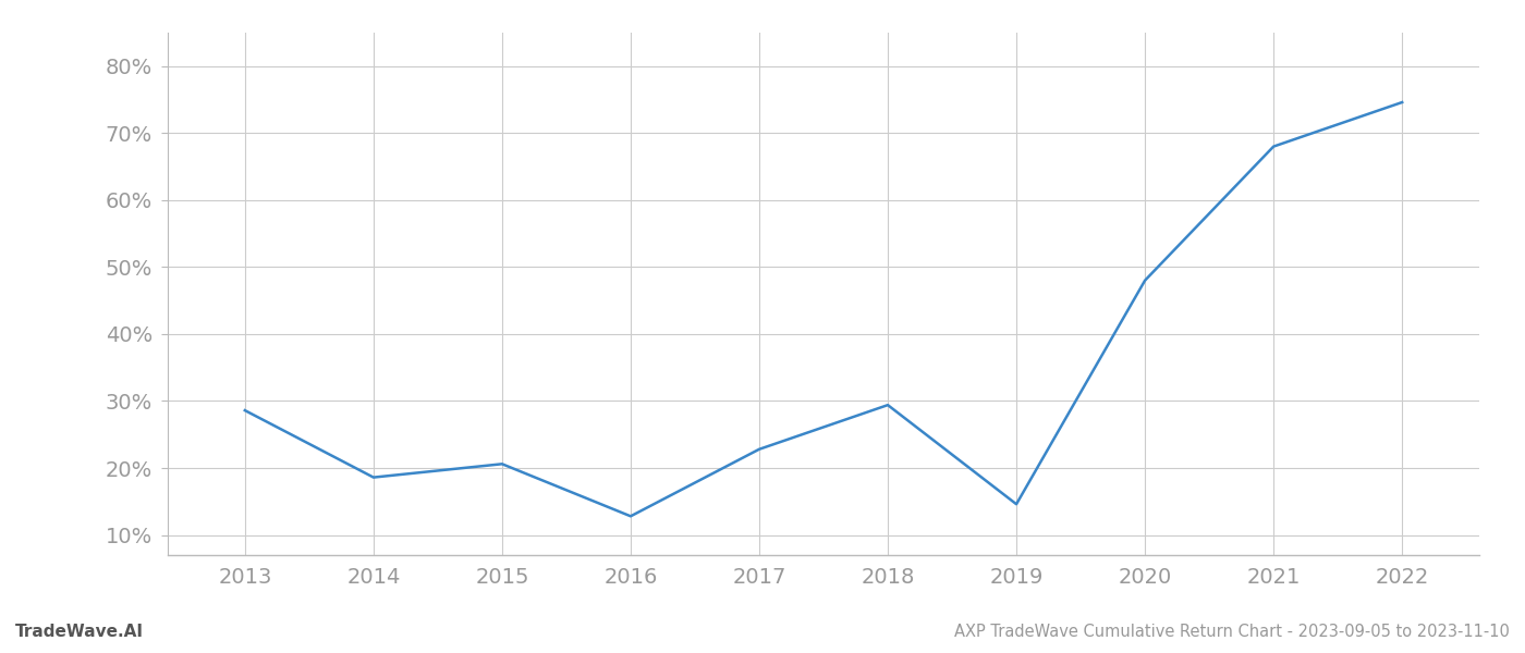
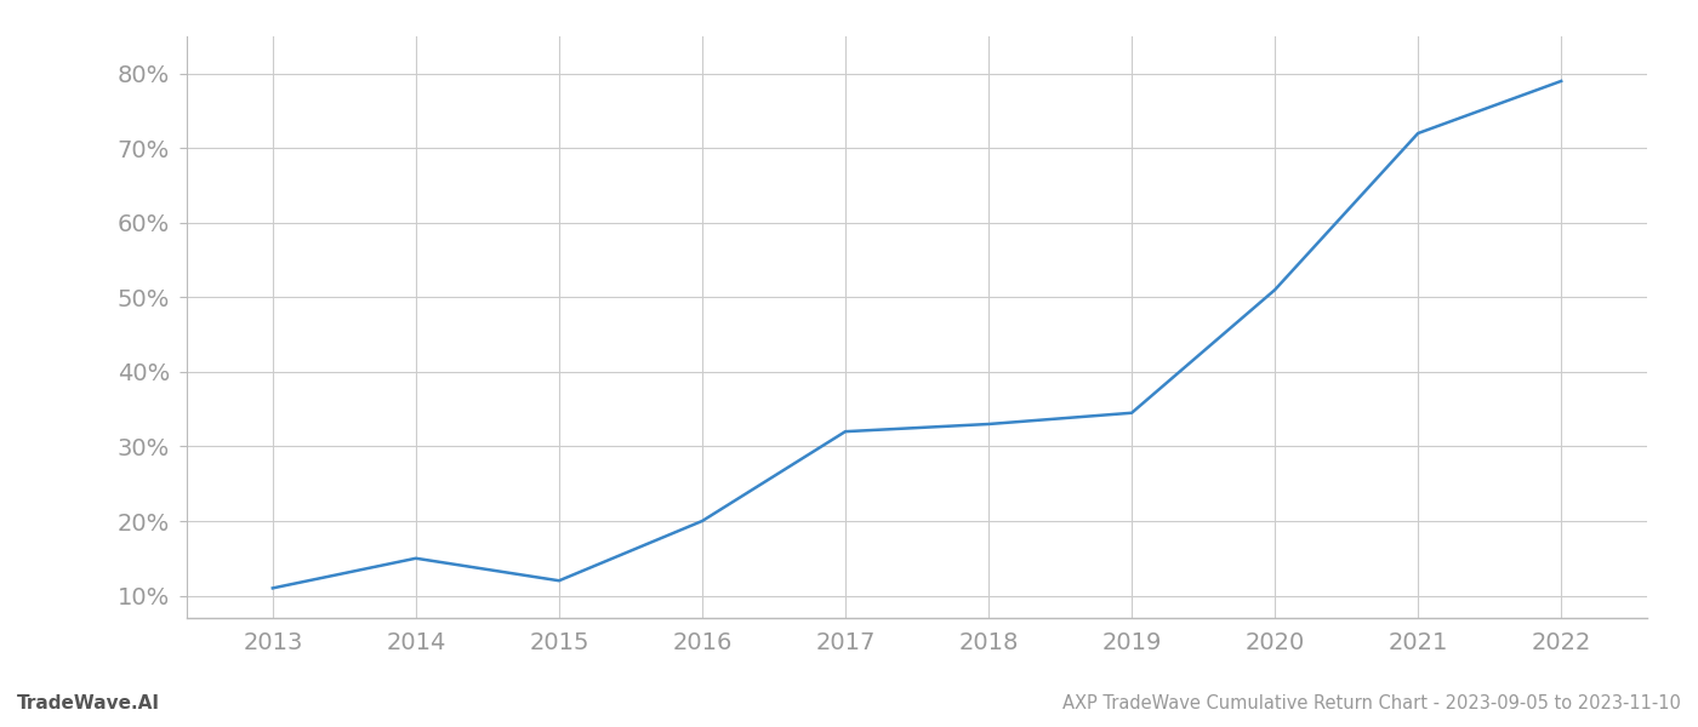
2013: 28.6% -> 11.0%
2014: 18.6% -> 15.0%
2015: 20.6% -> 12.0%
2016: 12.8% -> 20.0%
2017: 22.8% -> 32.0%
2018: 29.4% -> 33.0%
2019: 14.6% -> 34.5%
2020: 48.0% -> 51.0%
2021: 68.0% -> 72.0%
2022: 74.6% -> 79.0%
